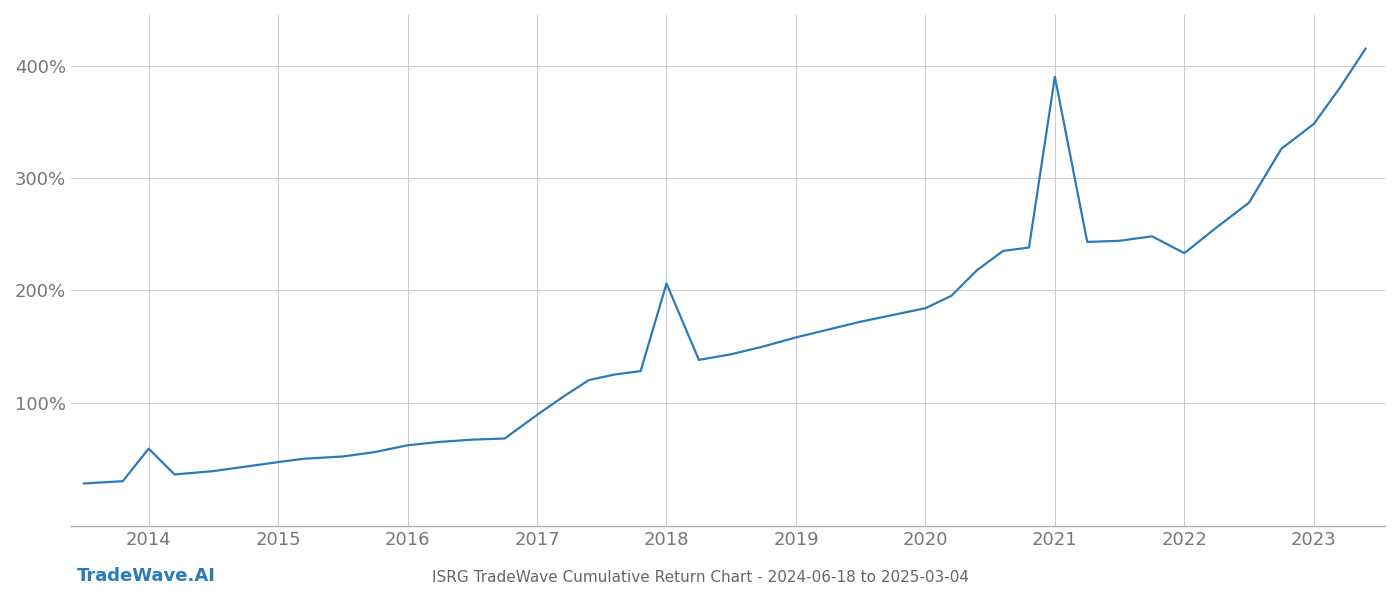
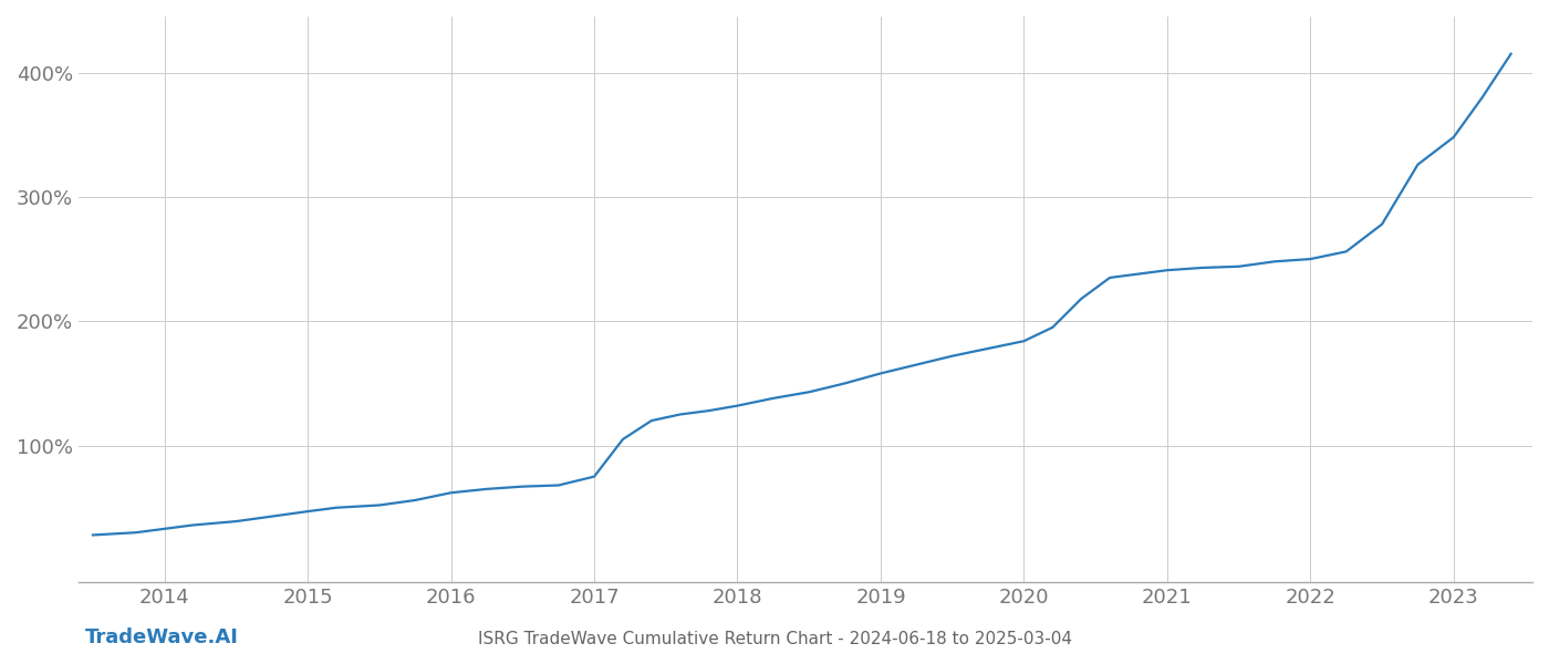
2014: 59% -> 33%
2017: 89% -> 75%
2018: 206% -> 132%
2021: 390% -> 241%
2022: 233% -> 250%
